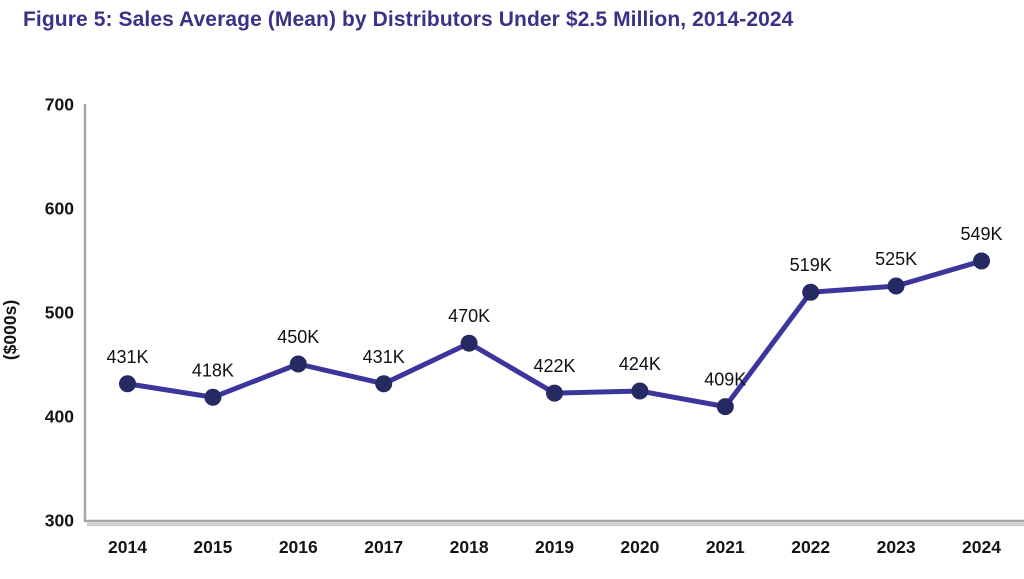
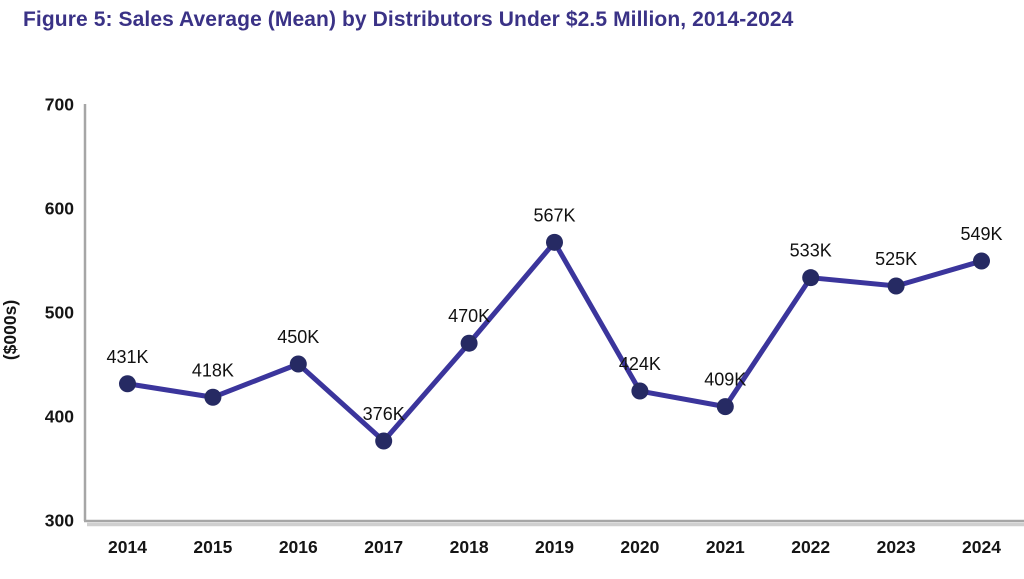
2017: 431K -> 376K
2019: 422K -> 567K
2022: 519K -> 533K
